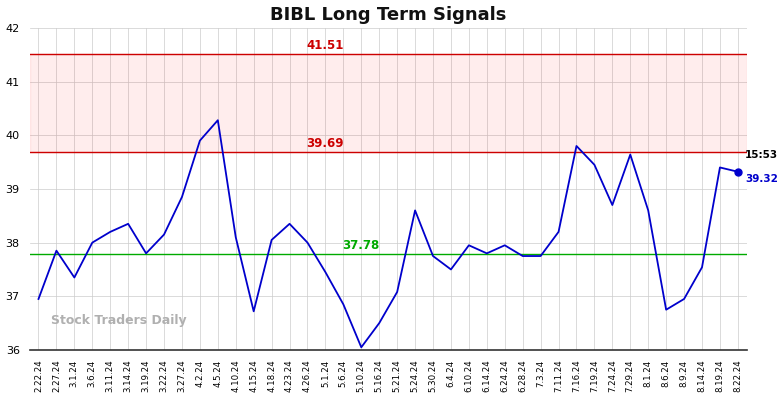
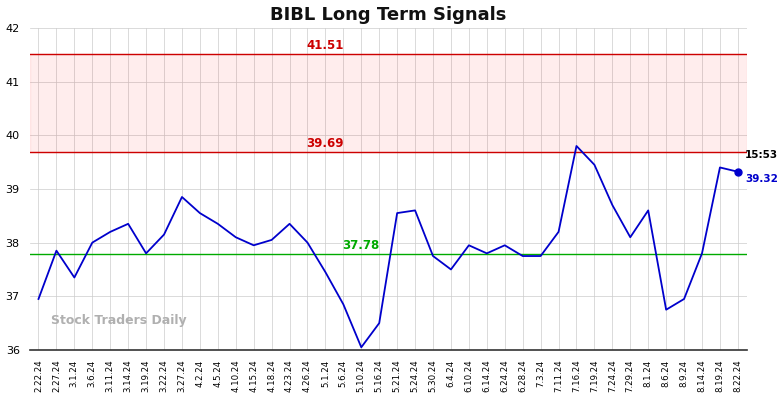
4.2.24: 39.90 -> 38.55
4.5.24: 40.28 -> 38.35
4.15.24: 36.72 -> 37.95
5.21.24: 37.08 -> 38.55
7.29.24: 39.64 -> 38.10
8.14.24: 37.54 -> 37.80
